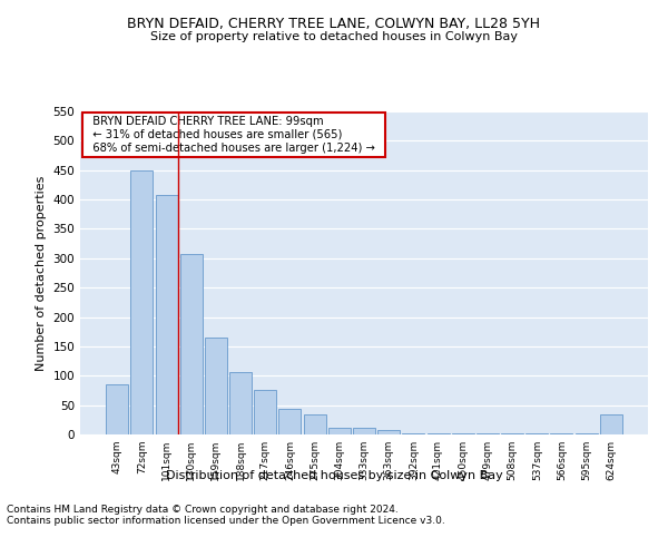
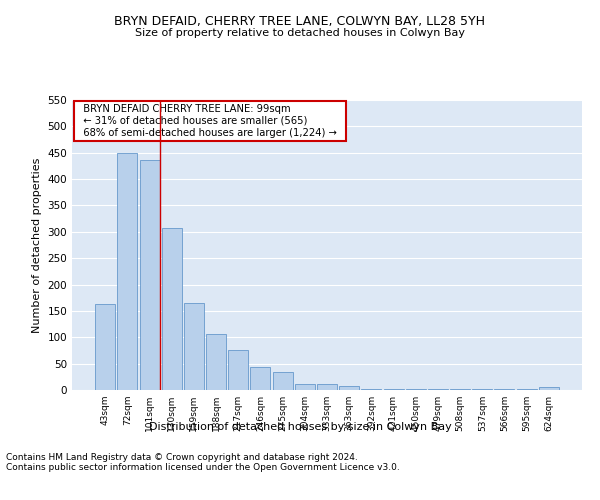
43sqm: 86 -> 163
101sqm: 408 -> 437
624sqm: 34 -> 5
